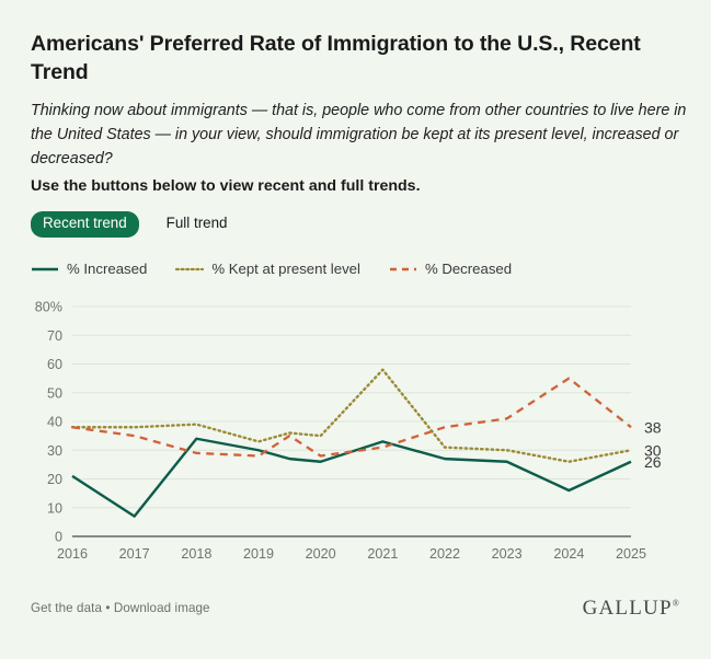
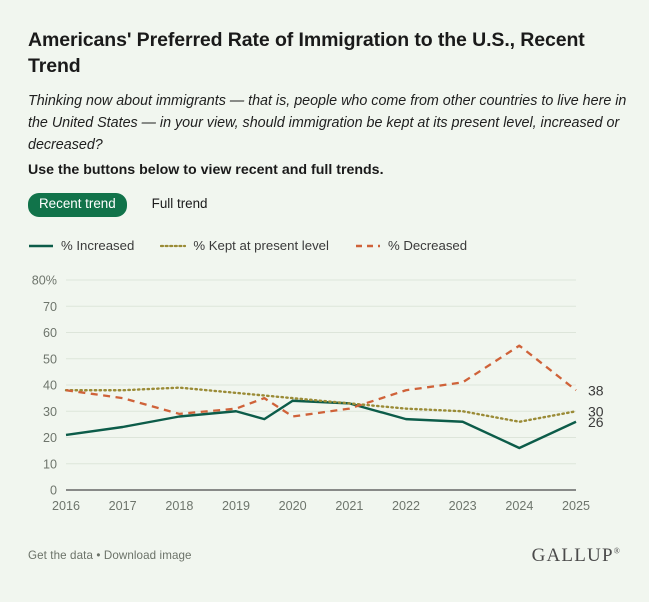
% Increased/2017: 7% -> 24%
% Increased/2018: 34% -> 28%
% Kept at present level/2019: 33% -> 37%
% Decreased/2019: 28% -> 31%
% Increased/2020: 26% -> 34%
% Kept at present level/2021: 58% -> 33%
